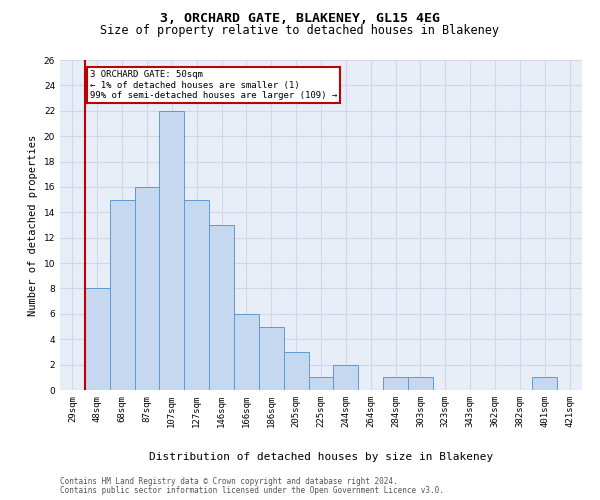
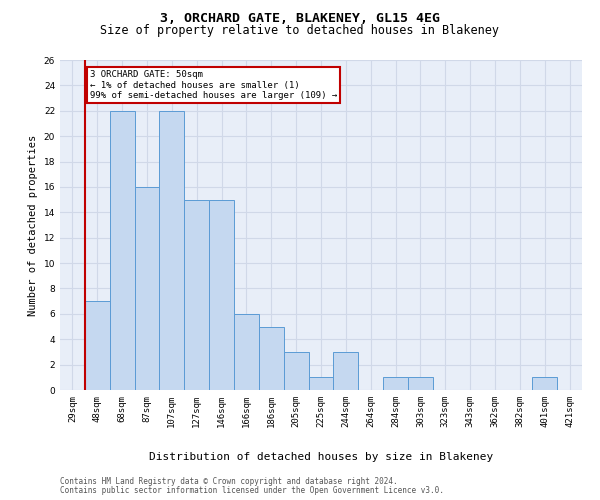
48sqm: 8 -> 7
68sqm: 15 -> 22
146sqm: 13 -> 15
244sqm: 2 -> 3
